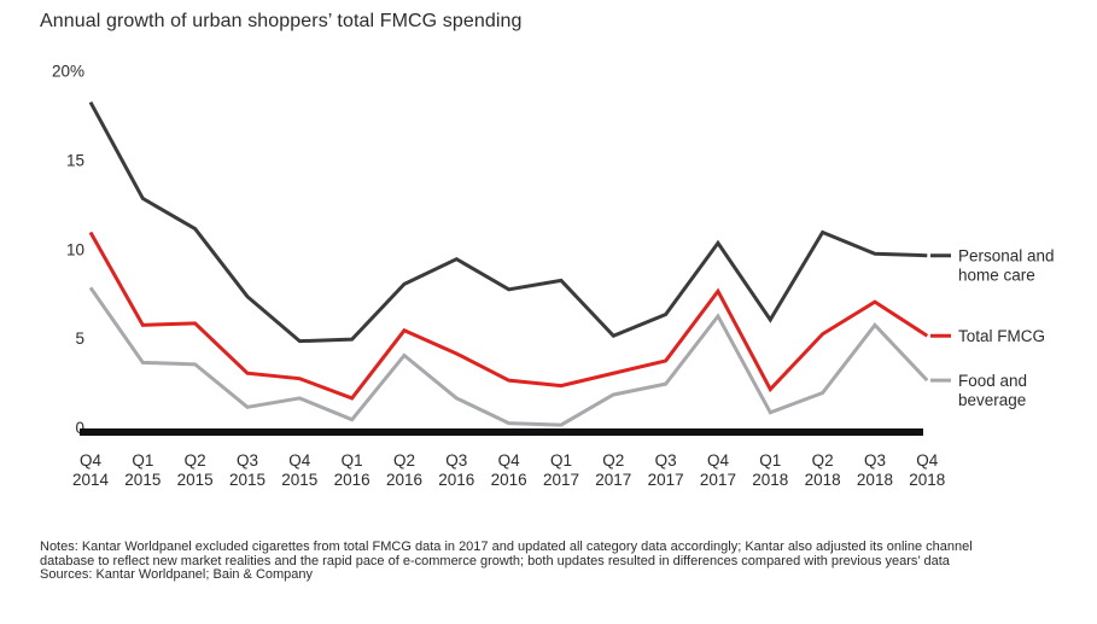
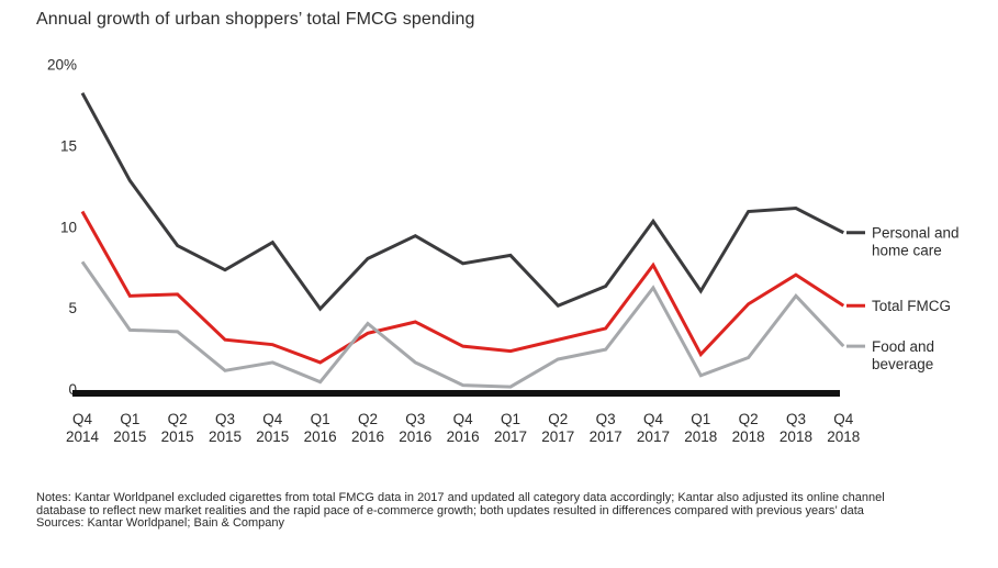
Personal and home care/Q2 2015: 11.4% -> 9.1%
Personal and home care/Q4 2015: 5.1% -> 9.3%
Total FMCG/Q2 2016: 5.7% -> 3.7%
Personal and home care/Q3 2018: 10.0% -> 11.4%
